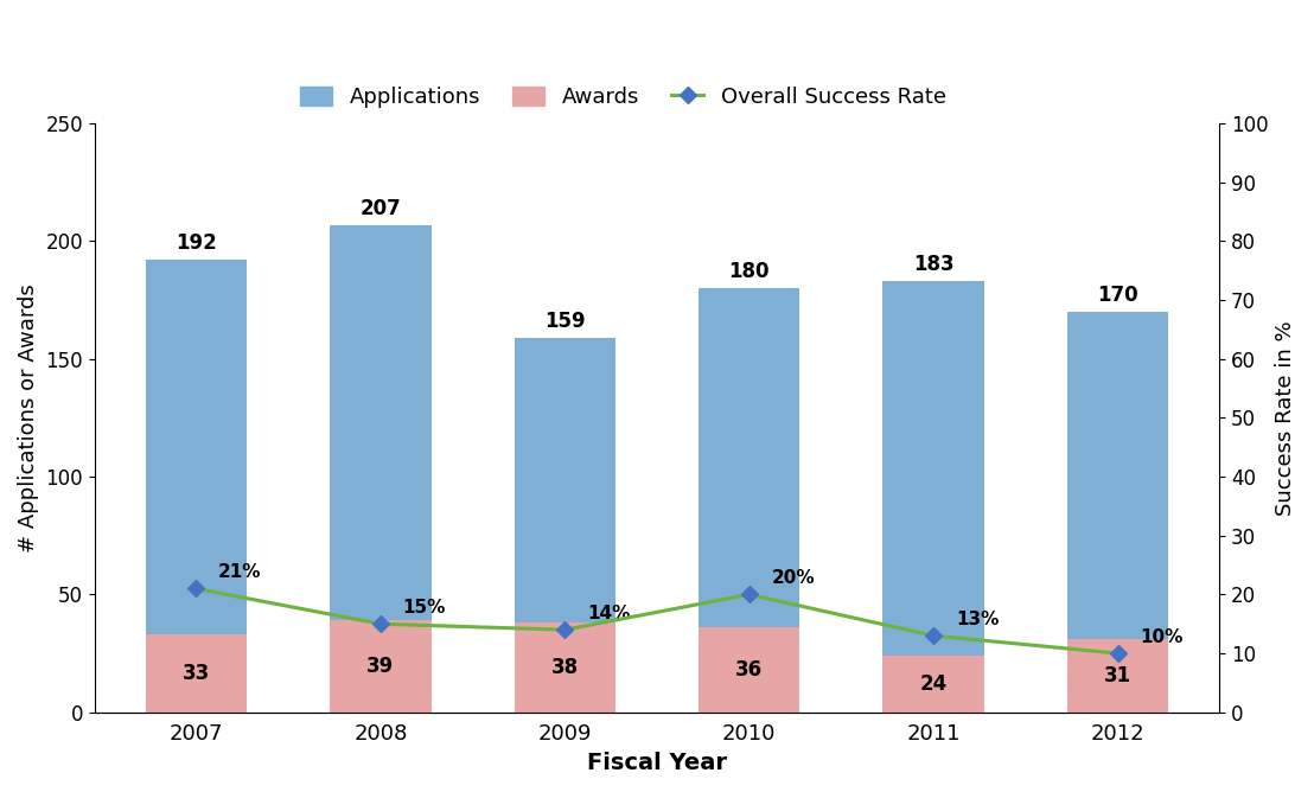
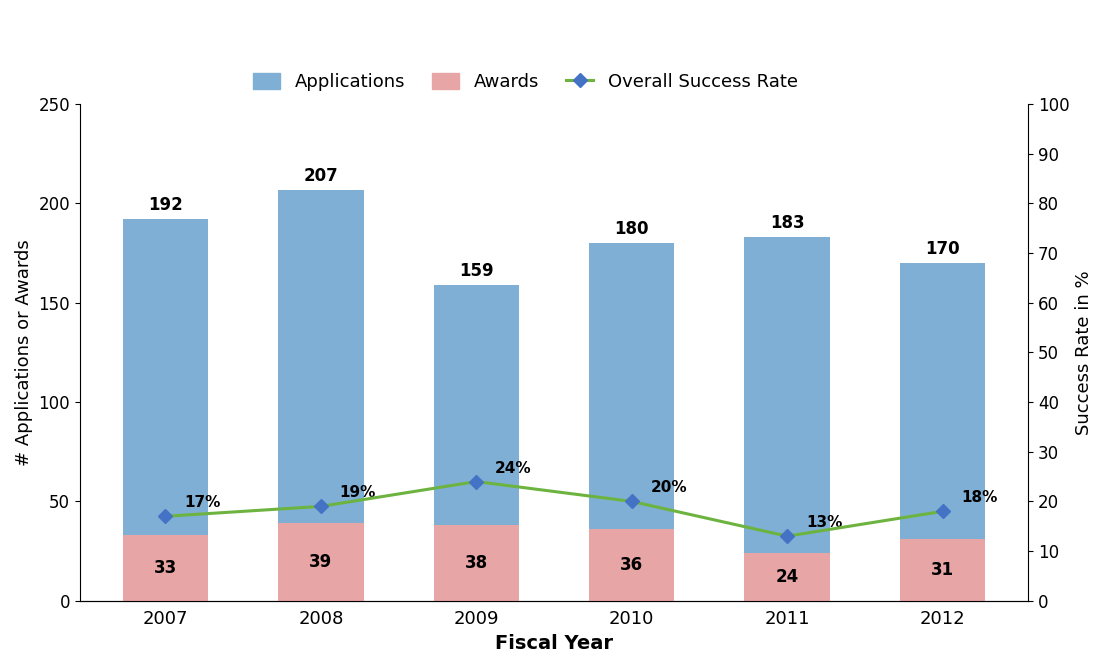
Overall Success Rate/2007: 21% -> 17%
Overall Success Rate/2008: 15% -> 19%
Overall Success Rate/2009: 14% -> 24%
Overall Success Rate/2012: 10% -> 18%
